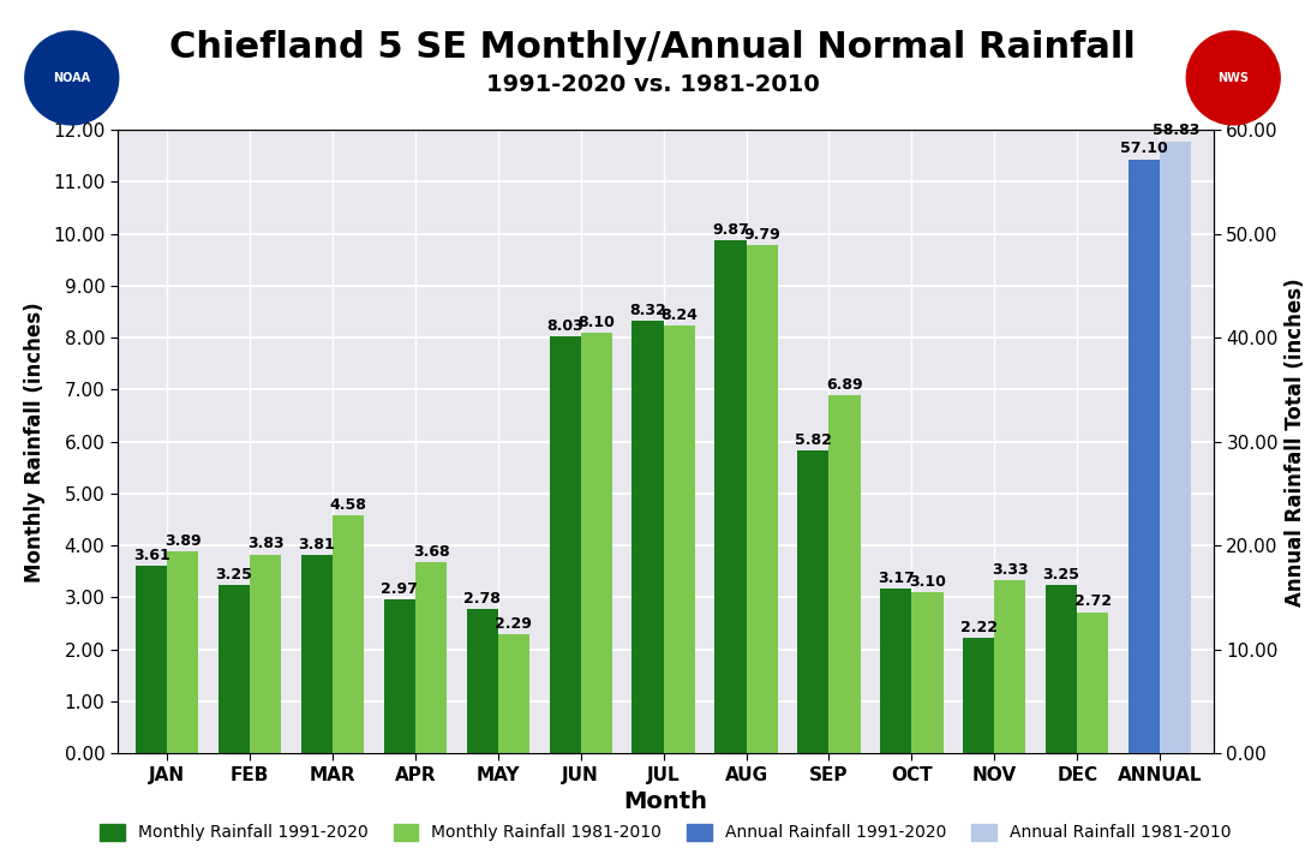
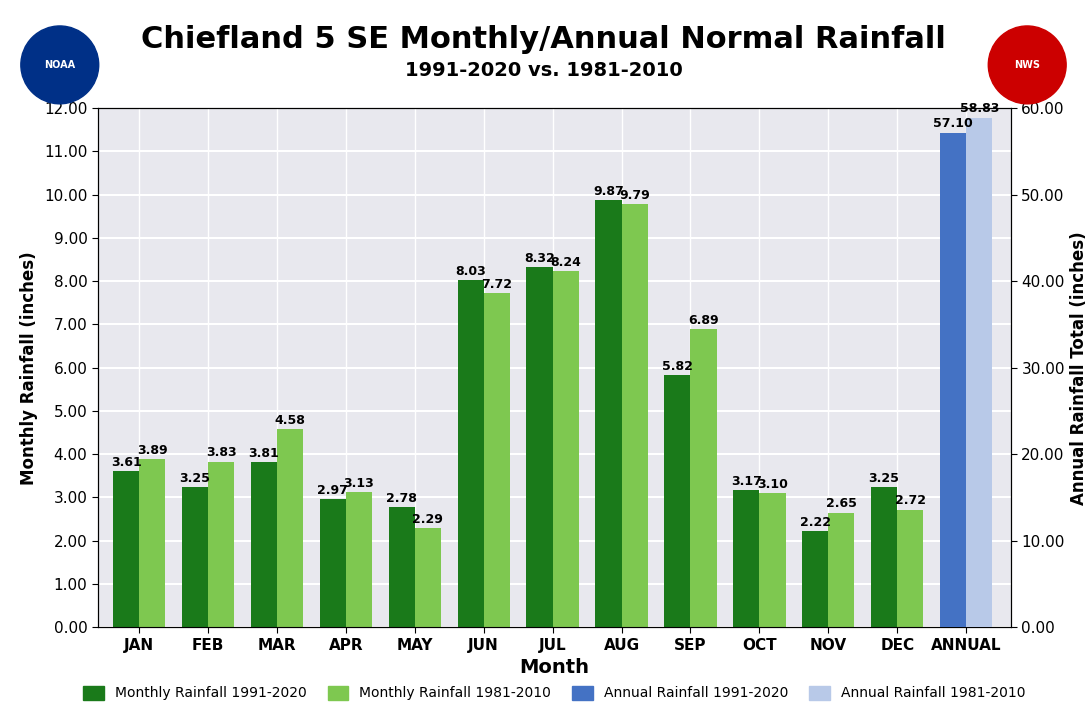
Monthly Rainfall 1981-2010/APR: 3.68 -> 3.13
Monthly Rainfall 1981-2010/JUN: 8.10 -> 7.72
Monthly Rainfall 1981-2010/NOV: 3.33 -> 2.65
